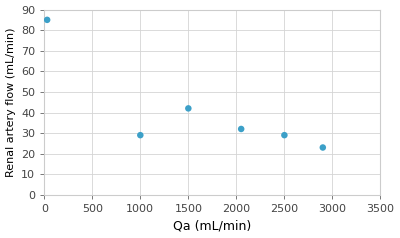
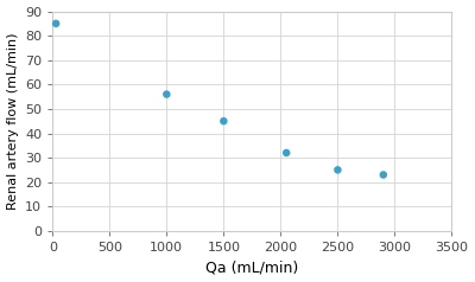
1000: 29 -> 56
1500: 42 -> 45
2500: 29 -> 25
